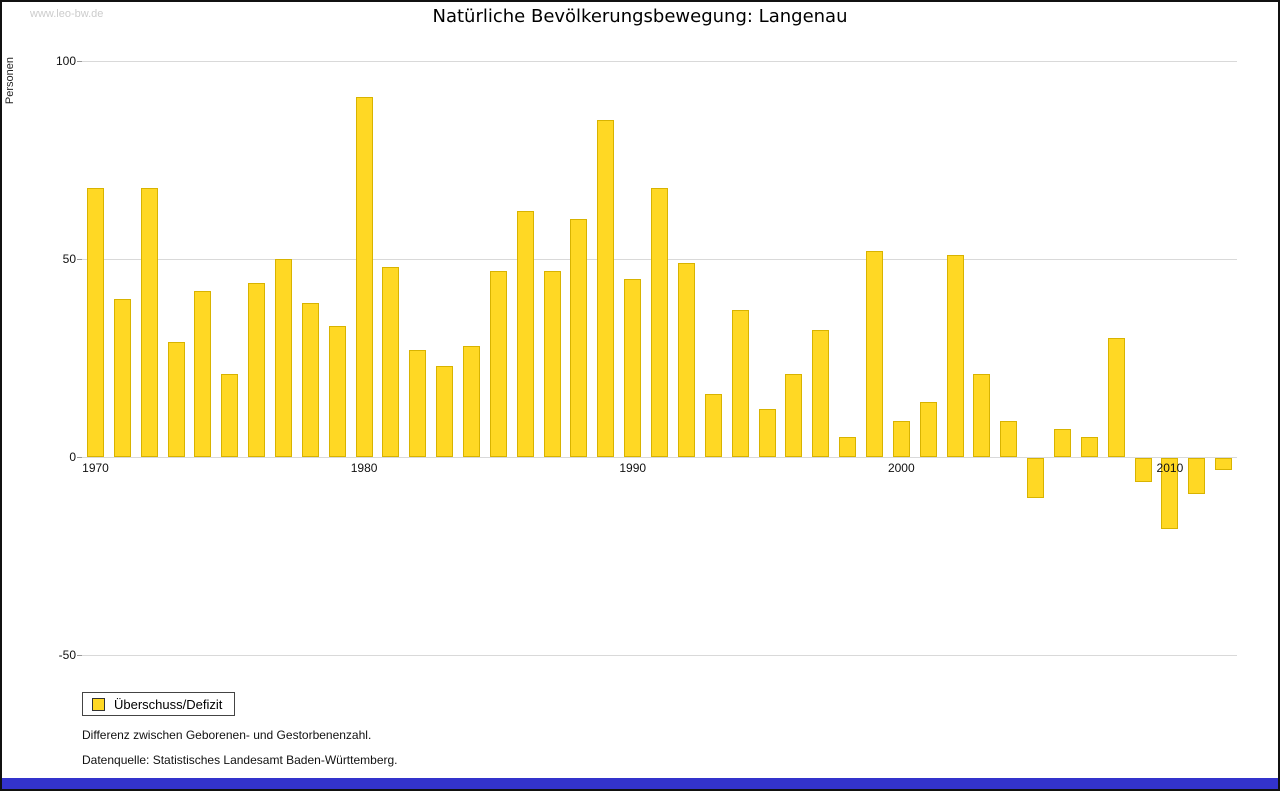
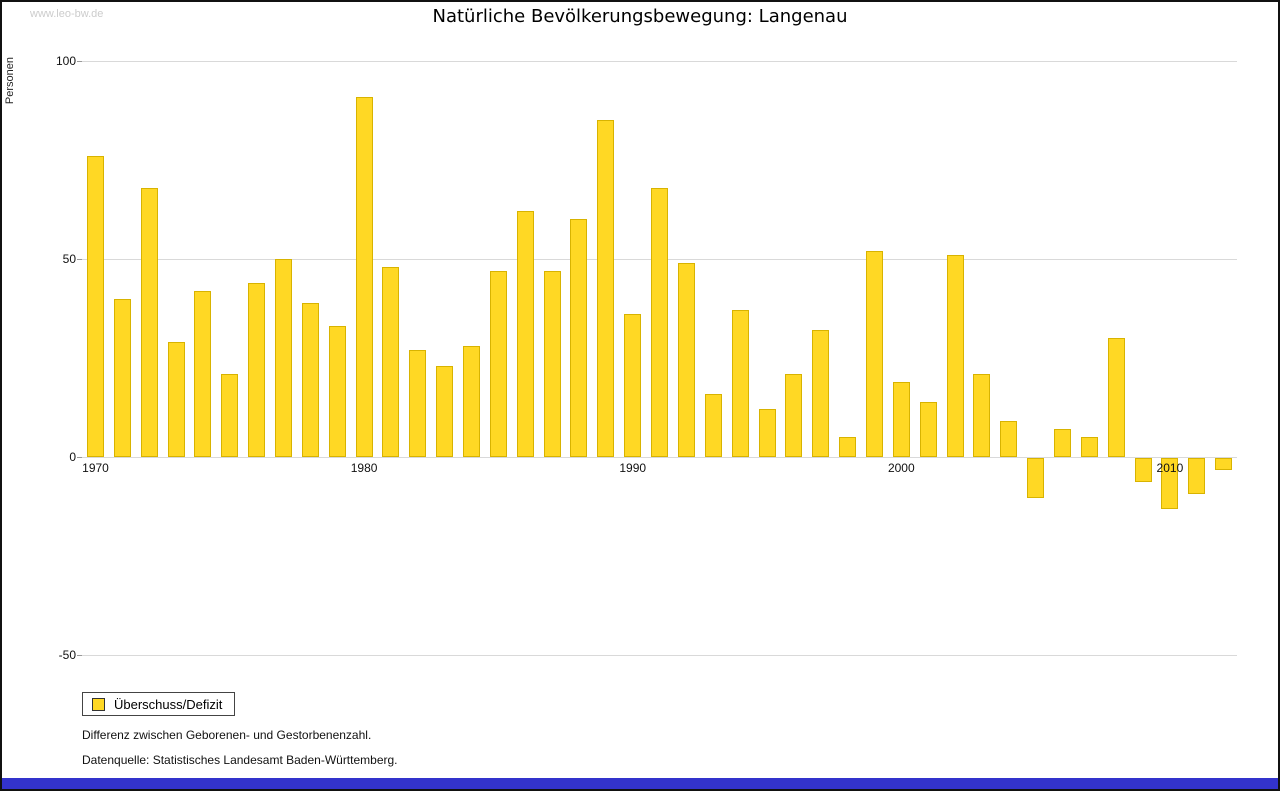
1970: 68 -> 76
1990: 45 -> 36
2000: 9 -> 19
2010: -18 -> -13
